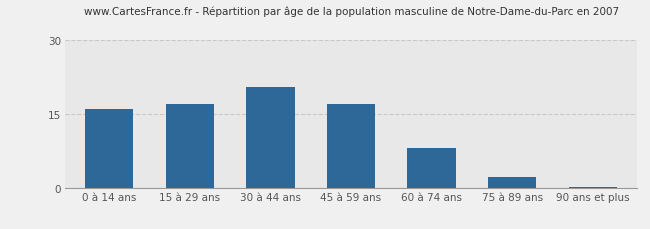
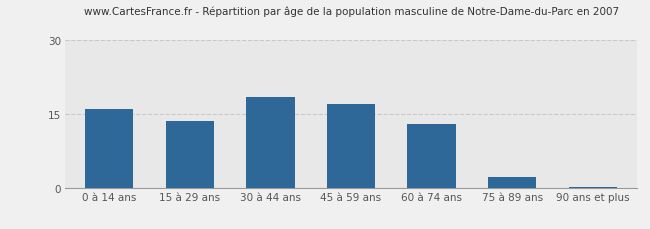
15 à 29 ans: 17.0 -> 13.5
30 à 44 ans: 20.5 -> 18.5
60 à 74 ans: 8.0 -> 13.0
